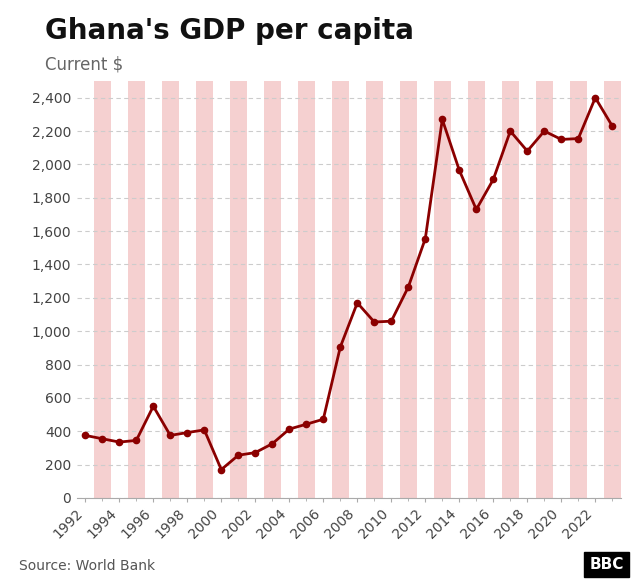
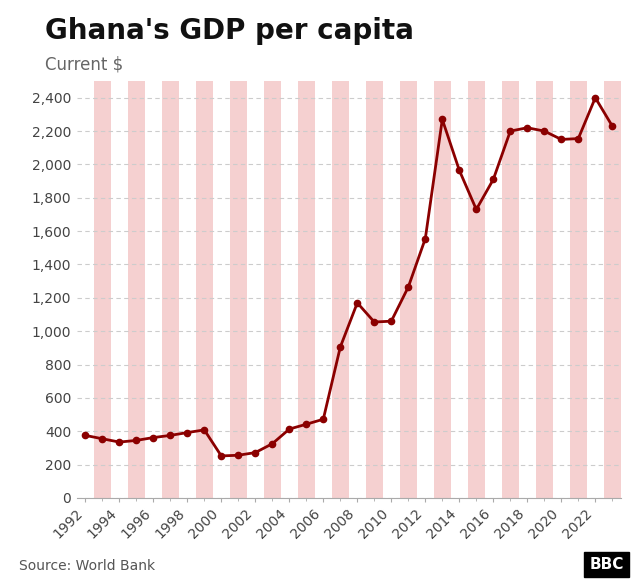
1996: 550 -> 360
2000: 170 -> 250
2018: 2,080 -> 2,220
